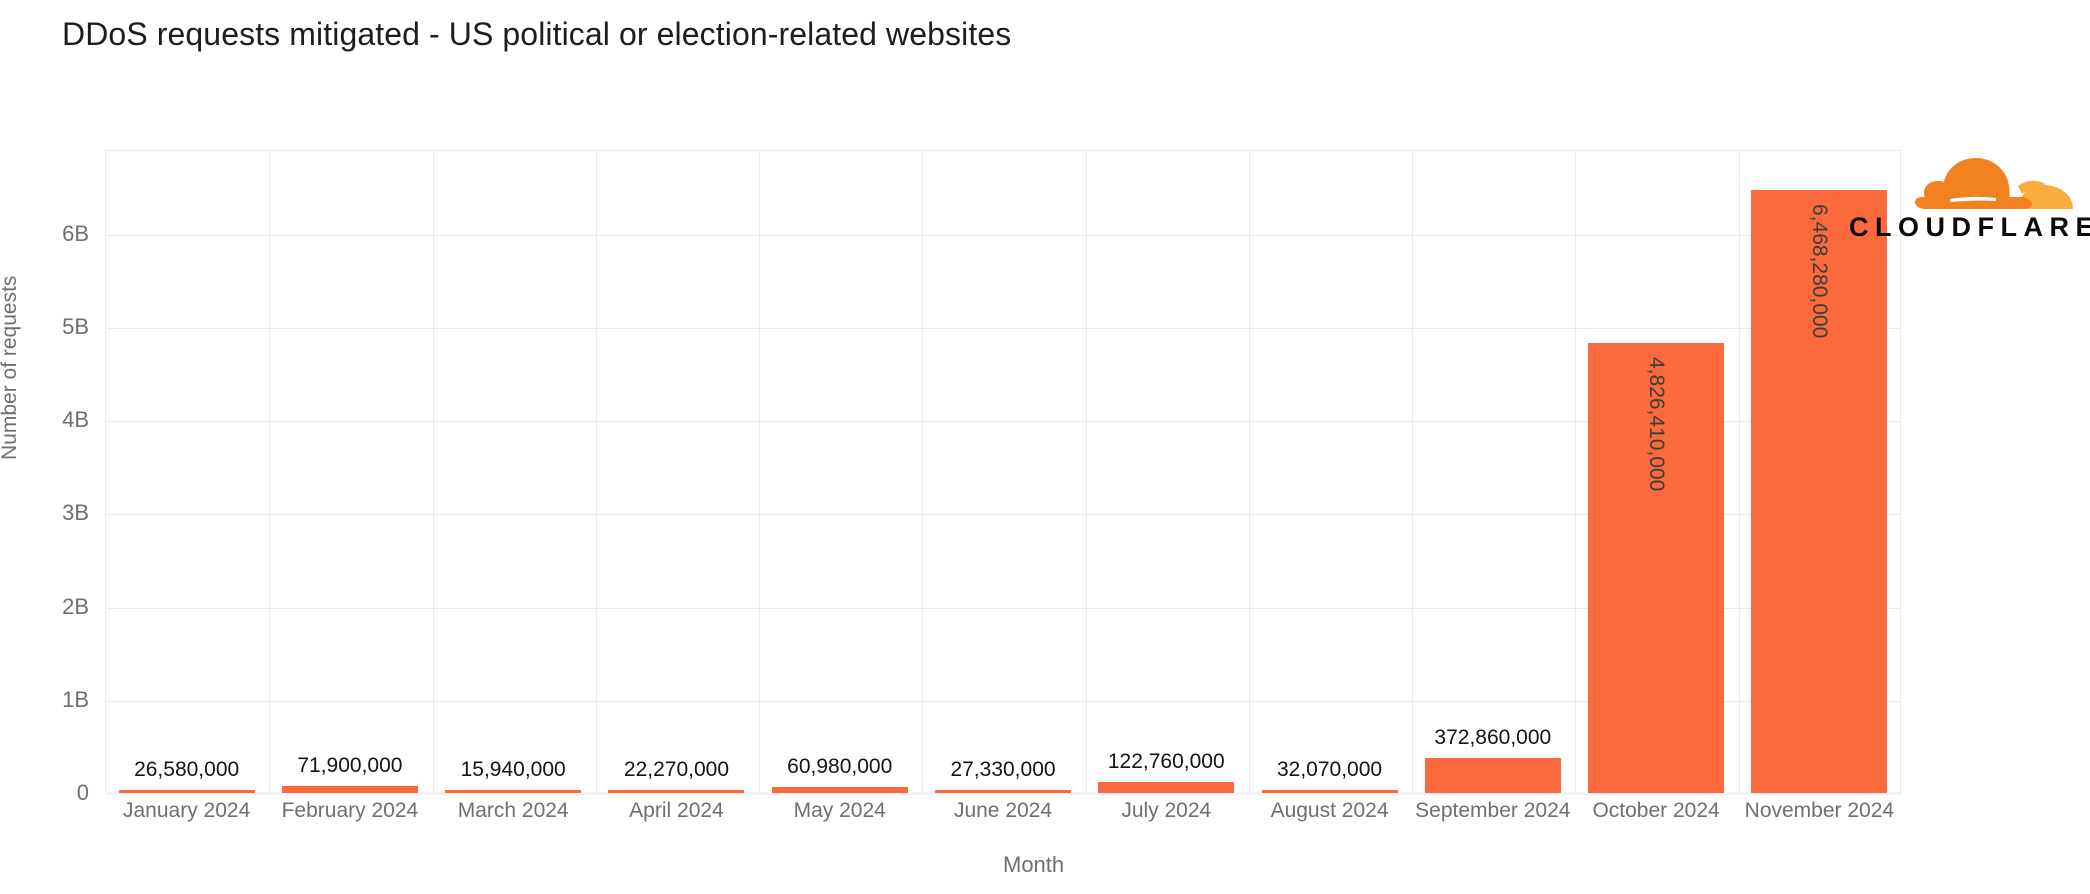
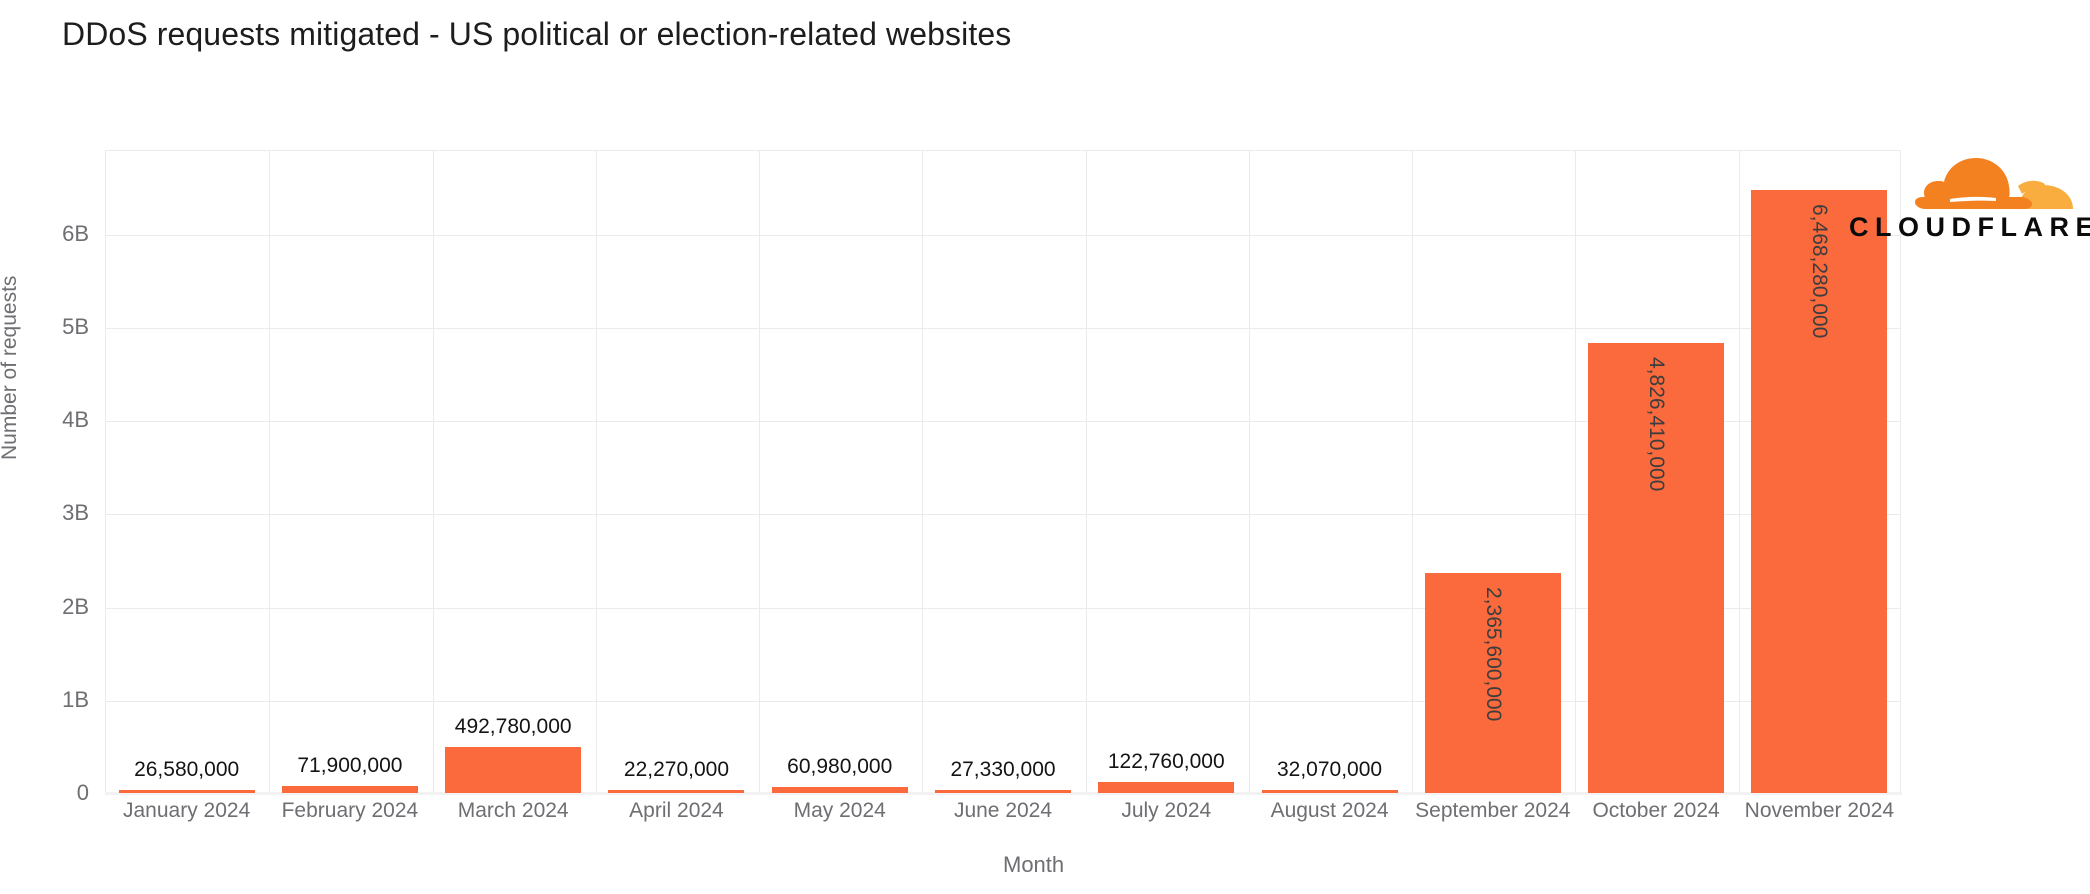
March 2024: 15,940,000 -> 492,780,000
September 2024: 372,860,000 -> 2,365,600,000
